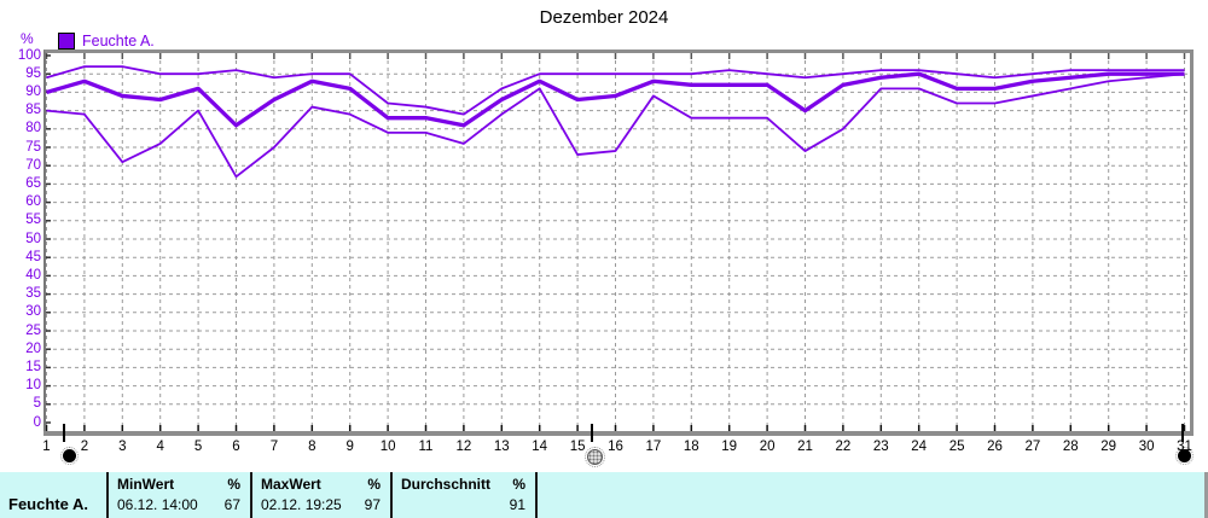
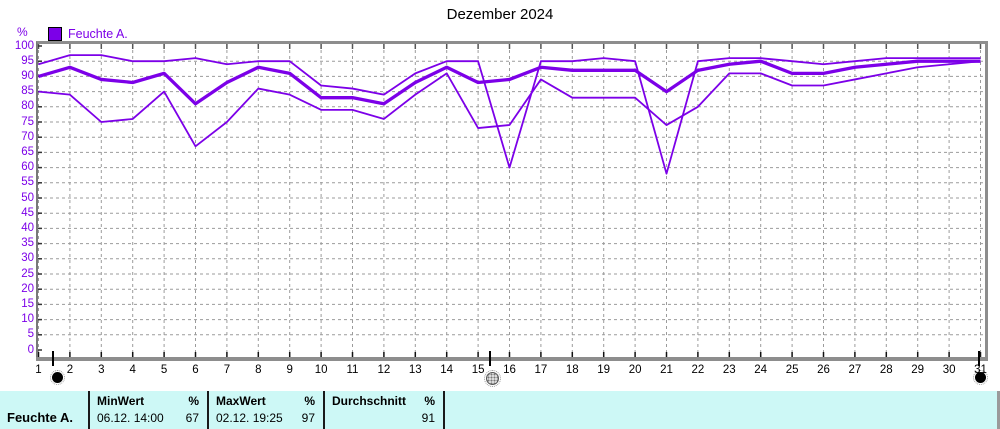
MinWert/3: 71 -> 75
MaxWert/16: 95 -> 60
MaxWert/21: 94 -> 58
